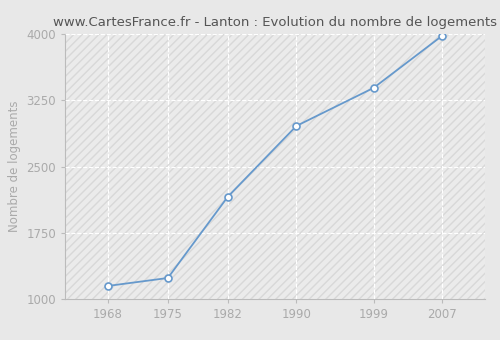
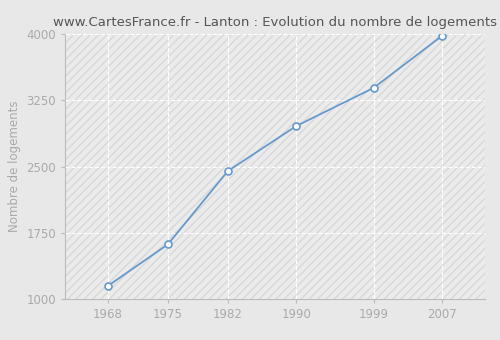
1975: 1240 -> 1620
1982: 2160 -> 2450
